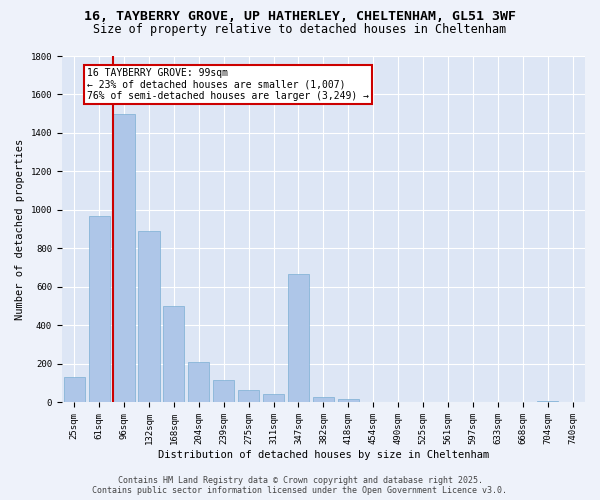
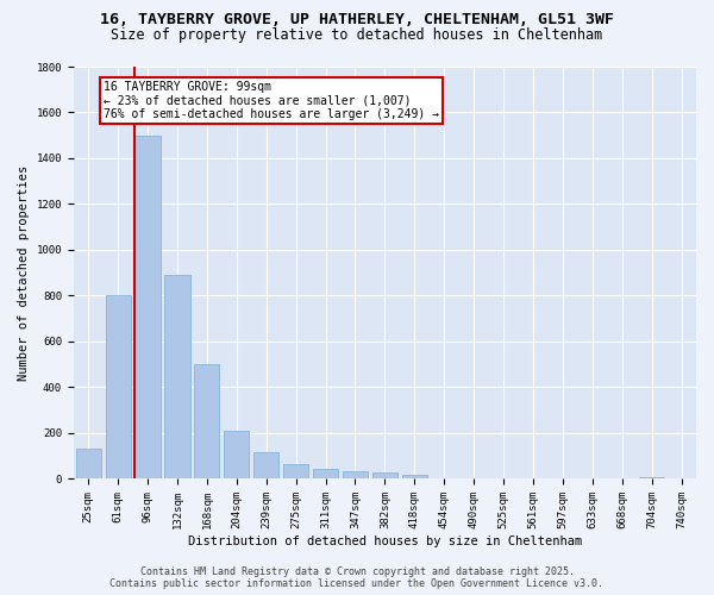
61sqm: 970 -> 800
347sqm: 670 -> 30
